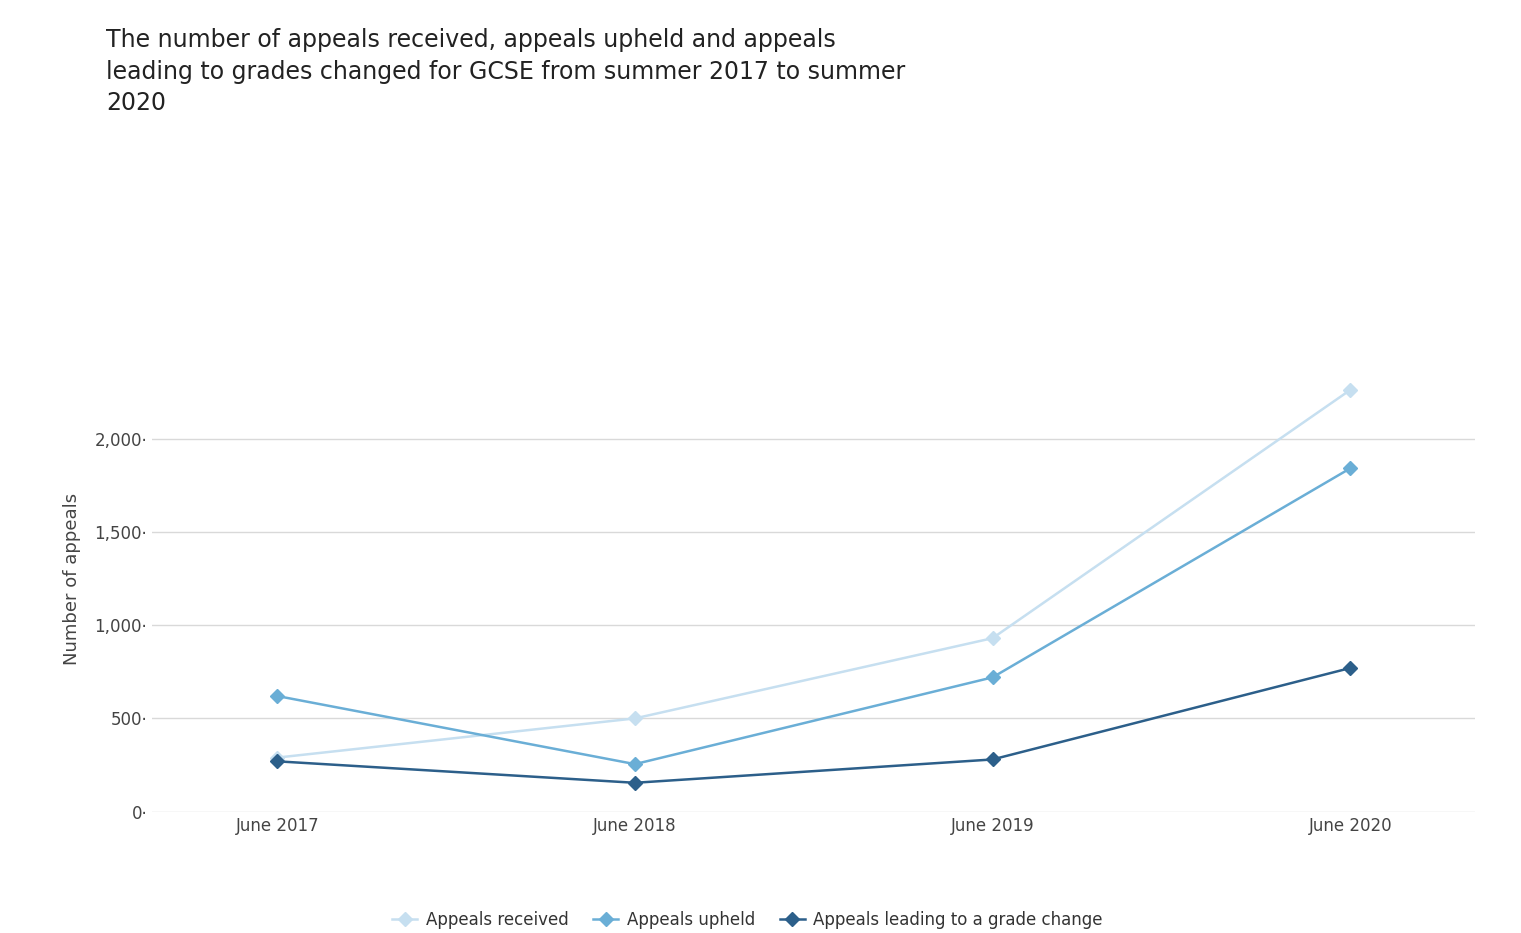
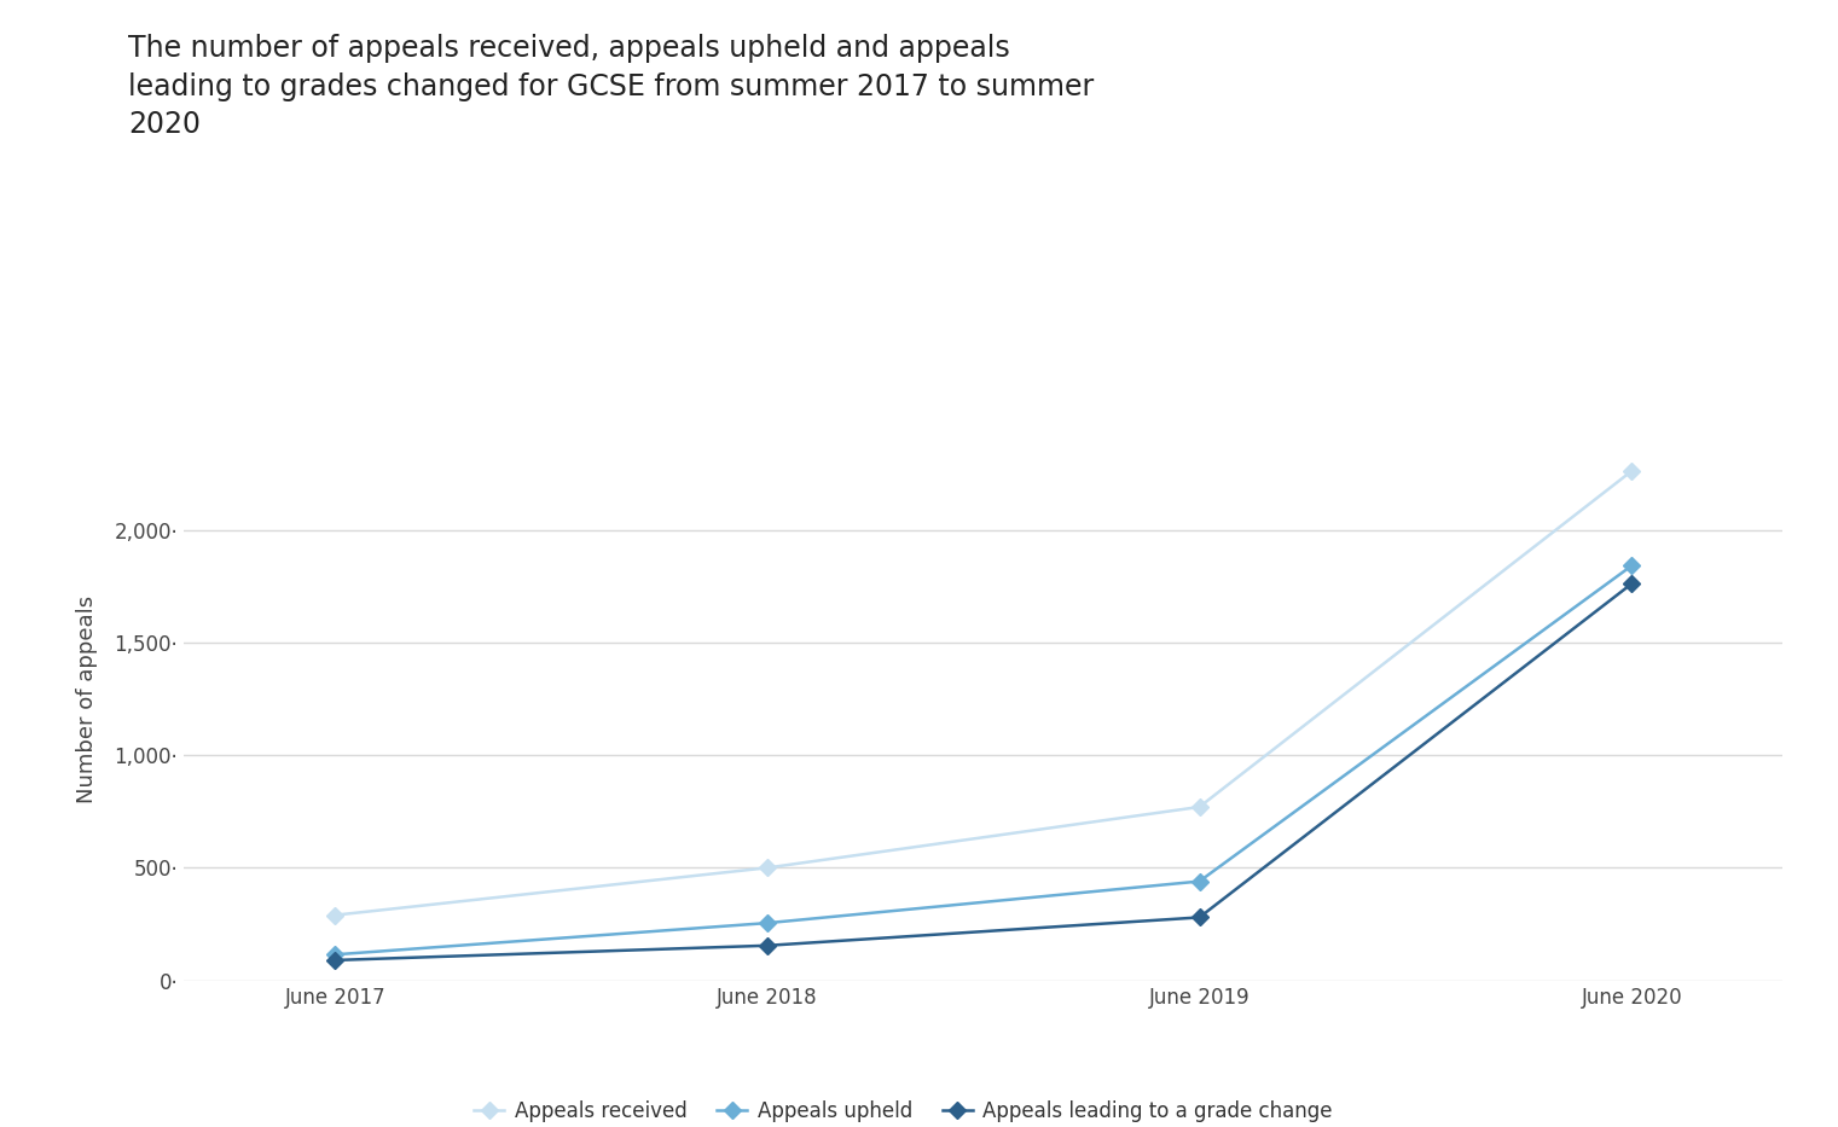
Appeals upheld/June 2017: 620· -> 120·
Appeals leading to a grade change/June 2017: 270· -> 90·
Appeals received/June 2019: 930· -> 770·
Appeals upheld/June 2019: 720· -> 440·
Appeals leading to a grade change/June 2020: 770· -> 1,760·
